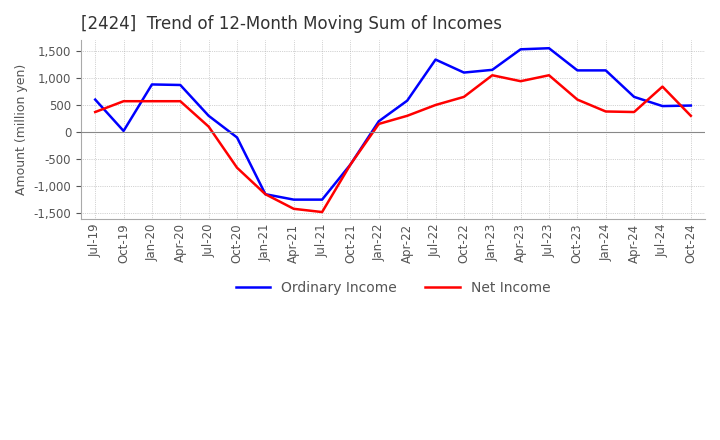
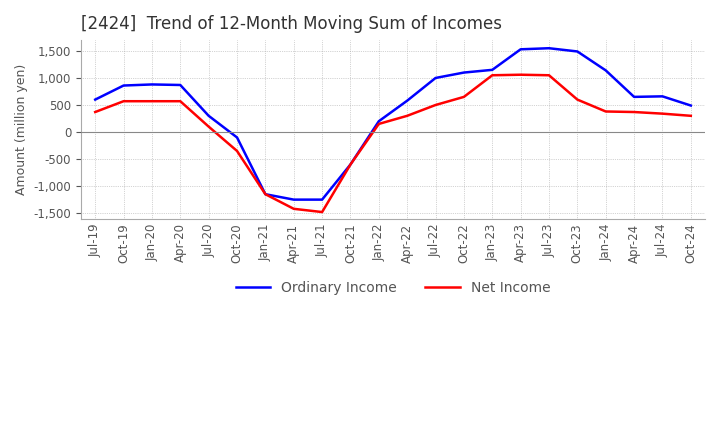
Ordinary Income/Oct-19: 20 -> 860
Net Income/Oct-20: -660 -> -350
Ordinary Income/Jul-22: 1,340 -> 1,000
Net Income/Apr-23: 940 -> 1,060
Ordinary Income/Oct-23: 1,140 -> 1,490
Ordinary Income/Jul-24: 480 -> 660
Net Income/Jul-24: 840 -> 340
